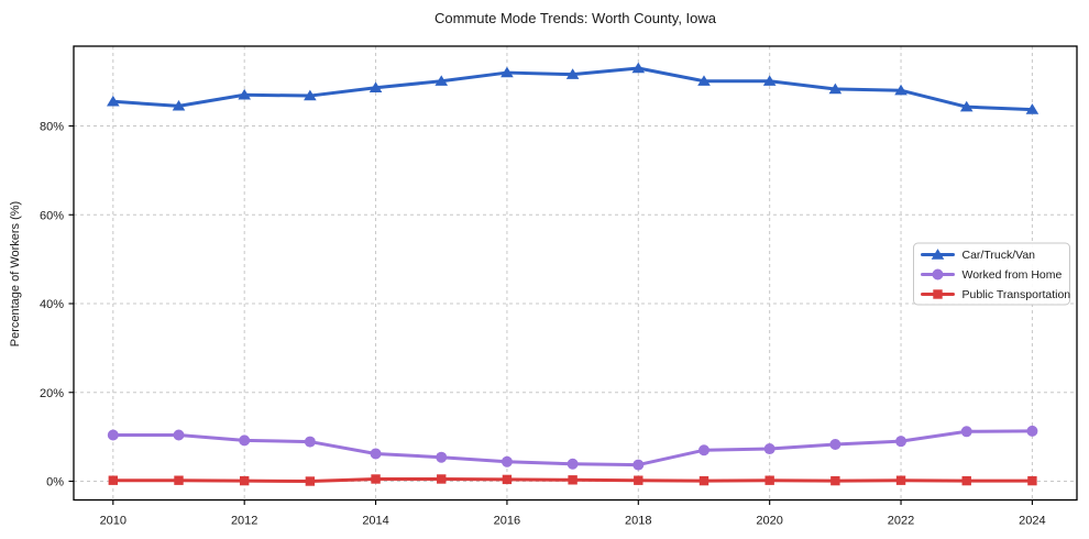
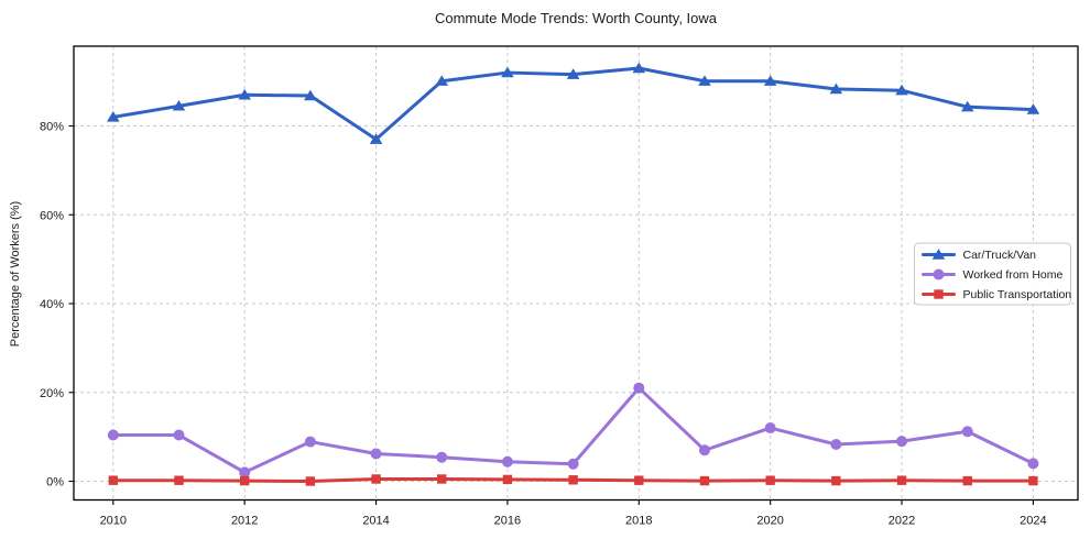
Car/Truck/Van/2010: 86% -> 82%
Worked from Home/2012: 9% -> 2%
Car/Truck/Van/2014: 89% -> 77%
Worked from Home/2018: 4% -> 21%
Worked from Home/2020: 7% -> 12%
Worked from Home/2024: 11% -> 4%
